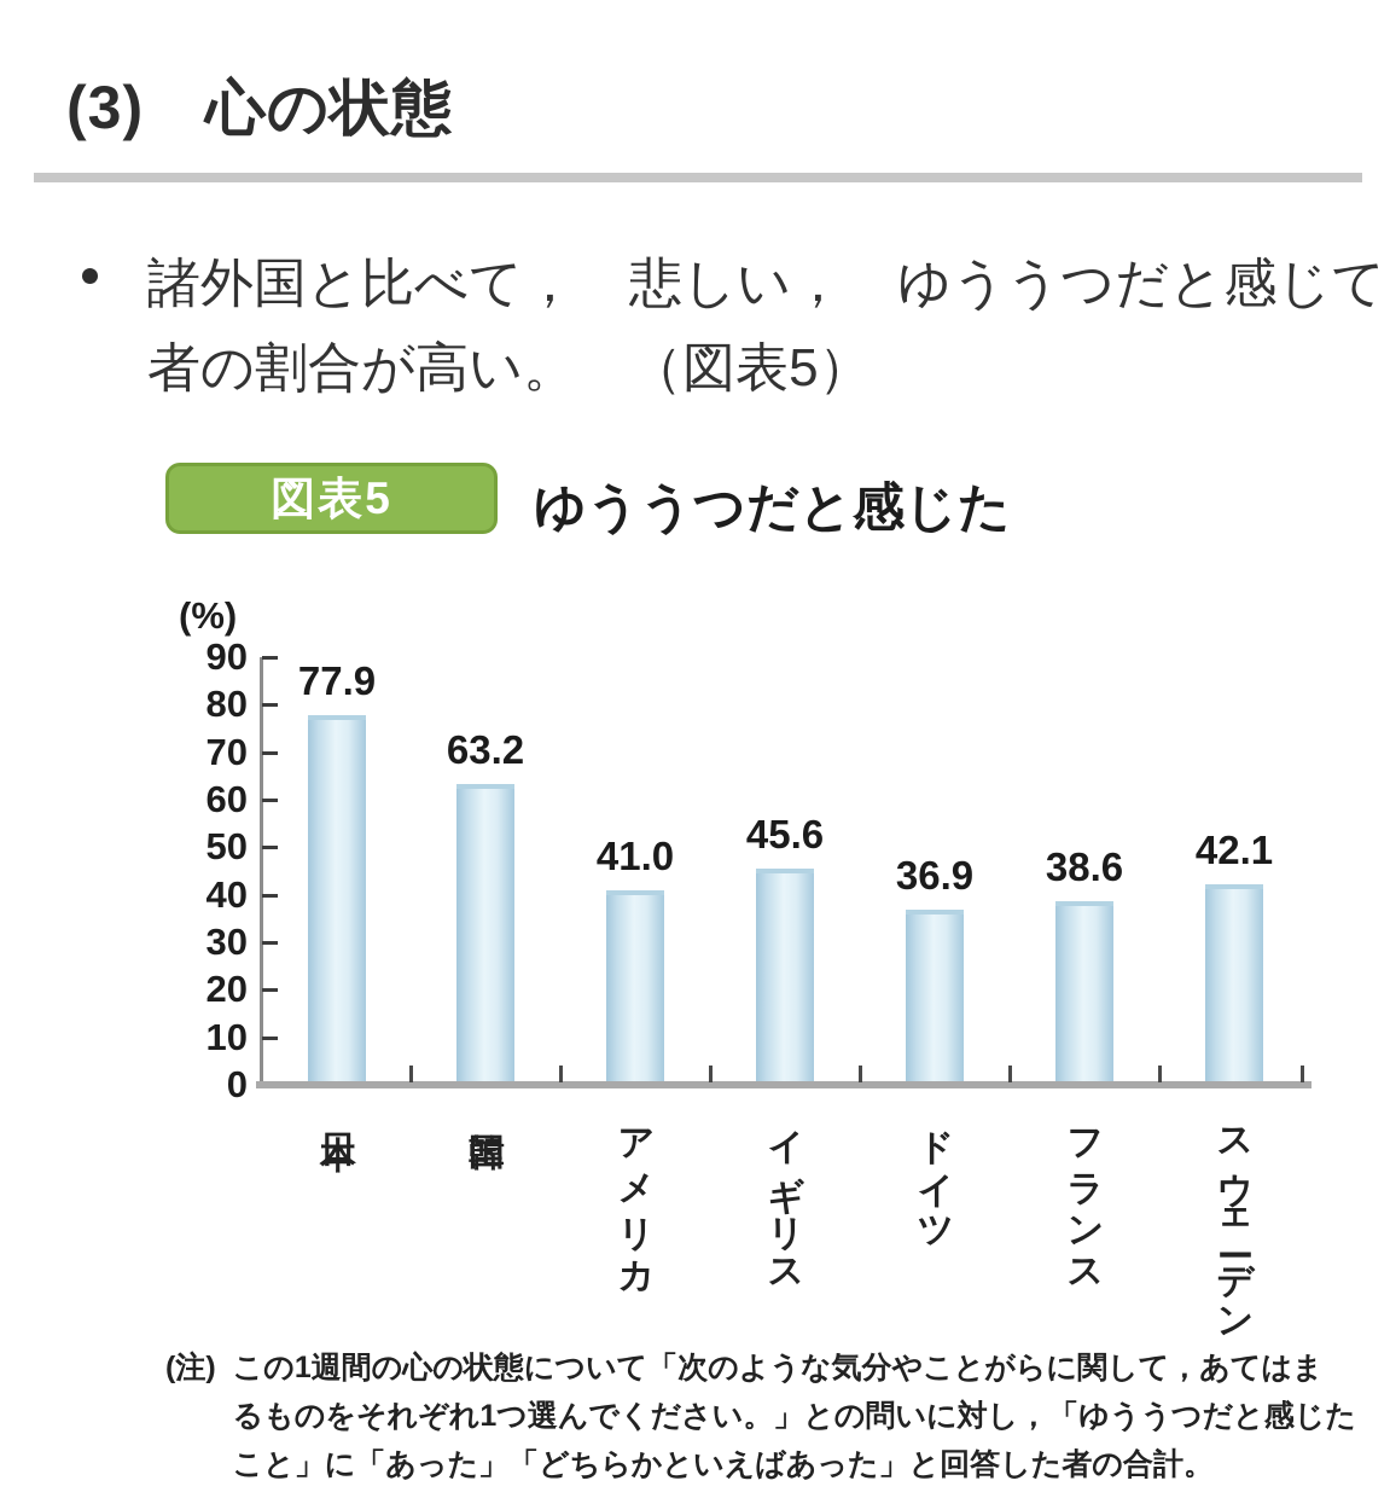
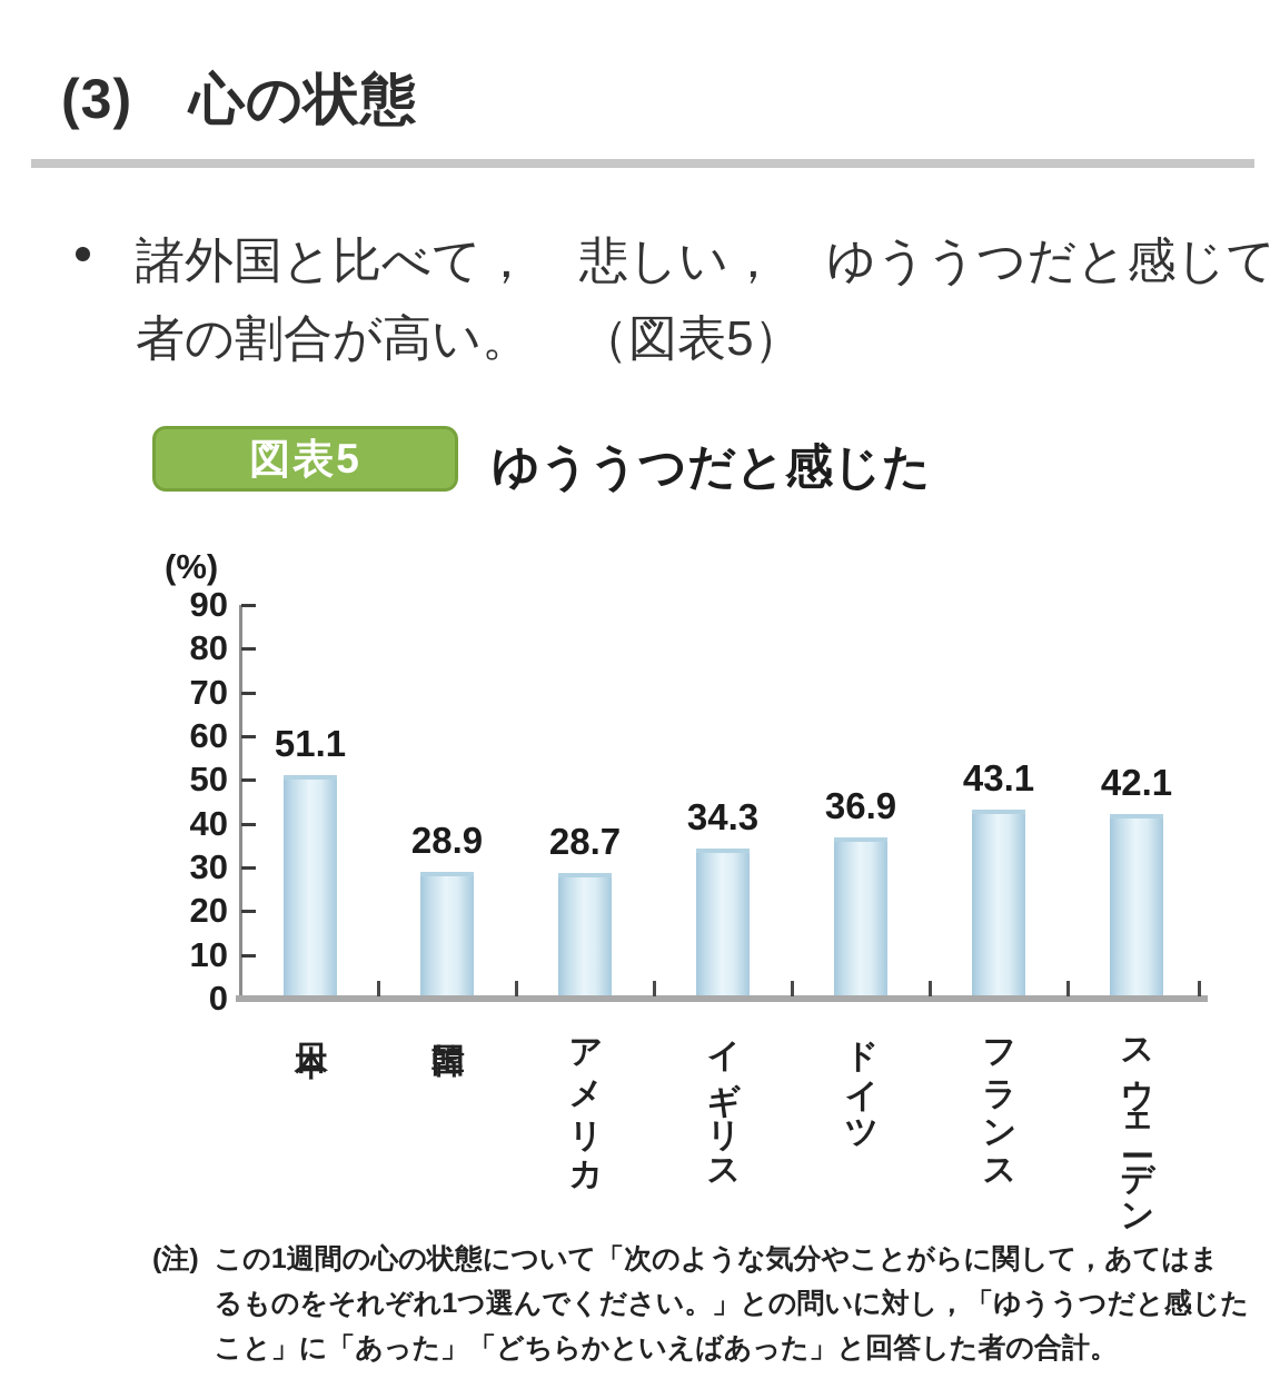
日本: 77.9 -> 51.1
韓国: 63.2 -> 28.9
アメリカ: 41.0 -> 28.7
イギリス: 45.6 -> 34.3
フランス: 38.6 -> 43.1
